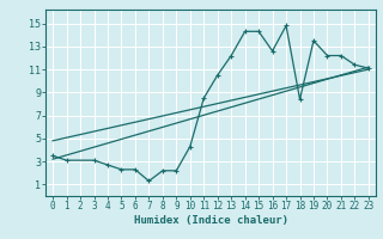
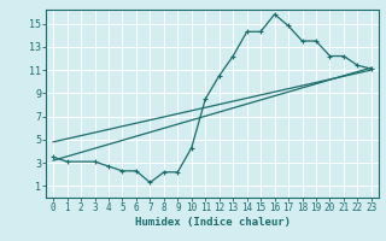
16: 12.6 -> 15.8
18: 8.4 -> 13.5
